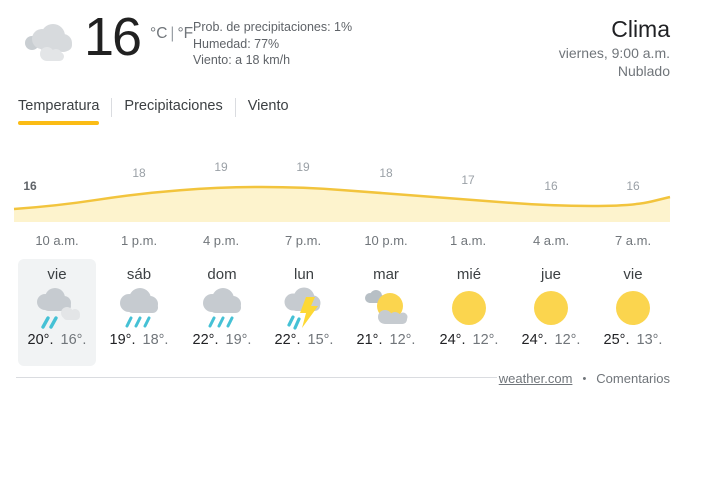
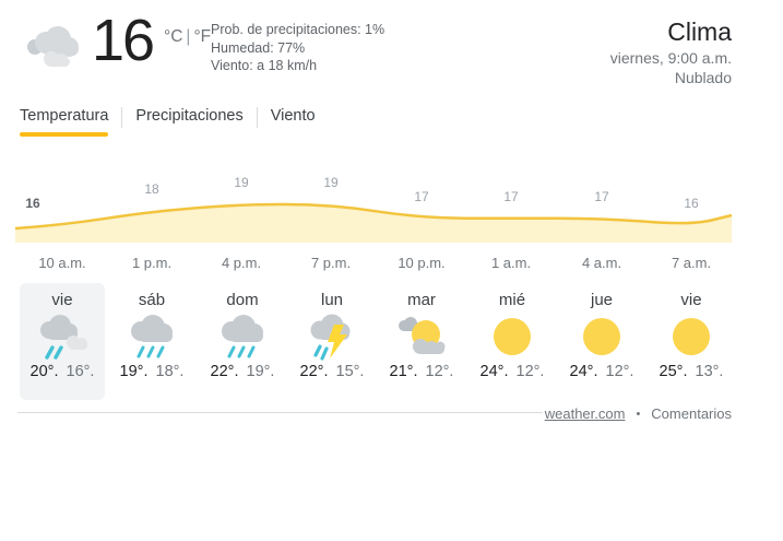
10 p.m.: 18 -> 17
4 a.m.: 16 -> 17
